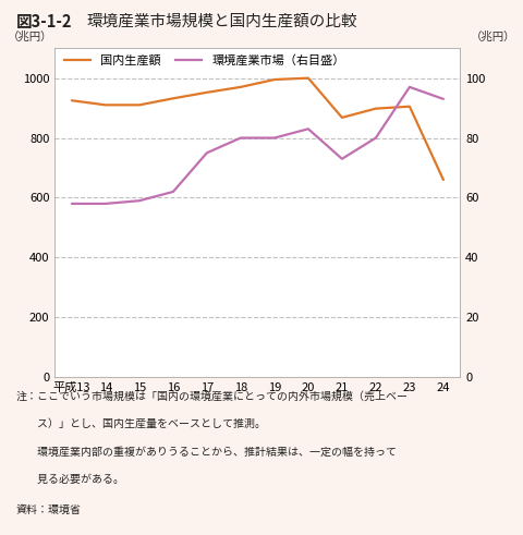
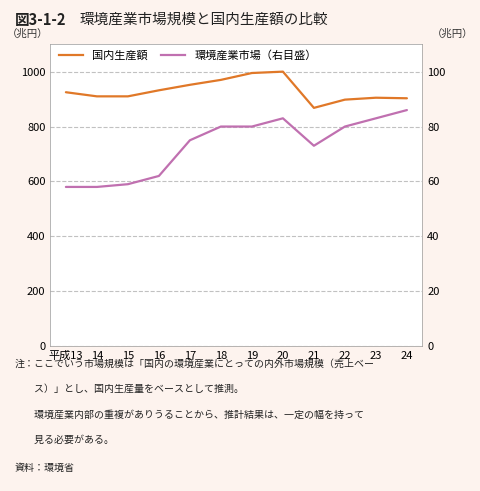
環境産業市場（右目盛）/23: 97 -> 83
国内生産額/24: 660 -> 903
環境産業市場（右目盛）/24: 93 -> 86
